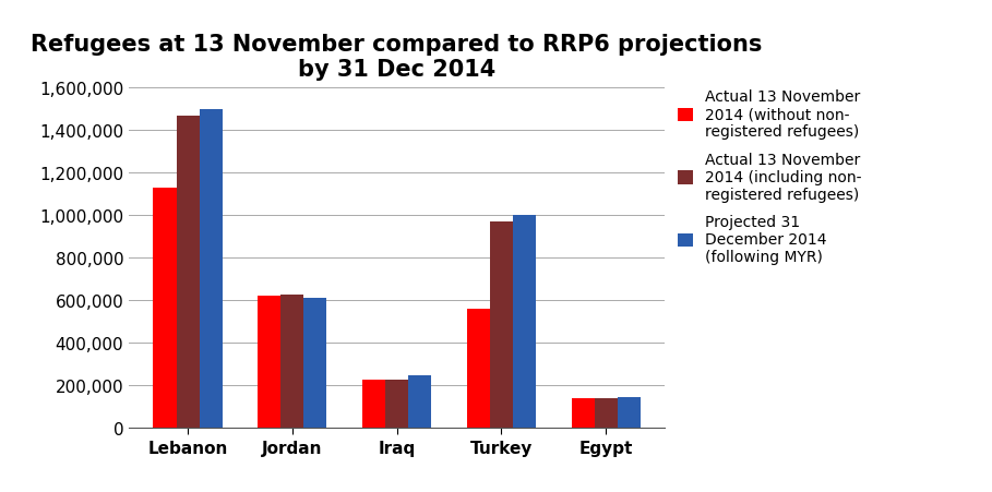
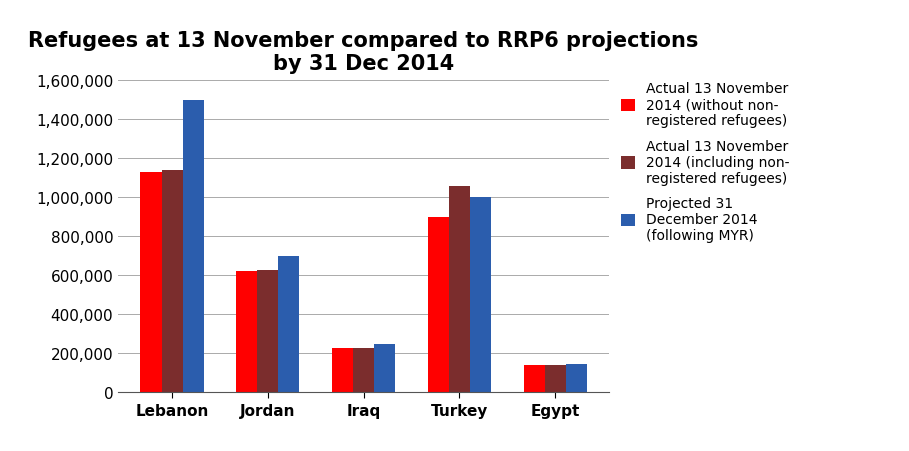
Actual 13 November 2014 (including non- registered refugees)/Lebanon: 1,470,000 -> 1,140,000
Projected 31 December 2014 (following MYR)/Jordan: 610,000 -> 700,000
Actual 13 November 2014 (without non- registered refugees)/Turkey: 560,000 -> 900,000
Actual 13 November 2014 (including non- registered refugees)/Turkey: 970,000 -> 1,060,000
